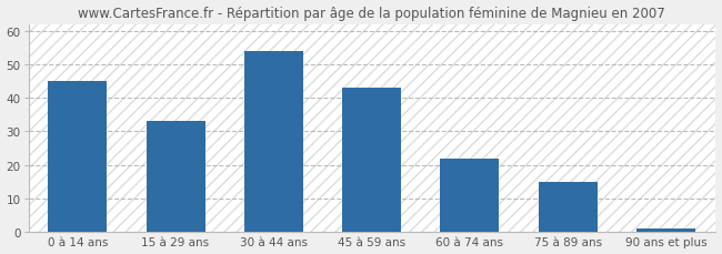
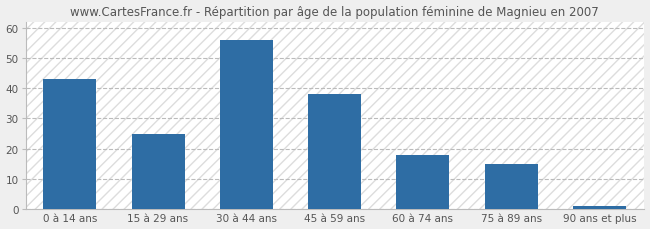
0 à 14 ans: 45 -> 43
15 à 29 ans: 33 -> 25
30 à 44 ans: 54 -> 56
45 à 59 ans: 43 -> 38
60 à 74 ans: 22 -> 18
